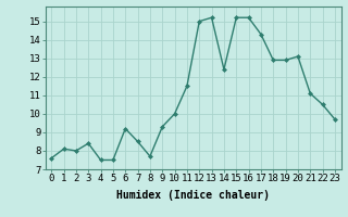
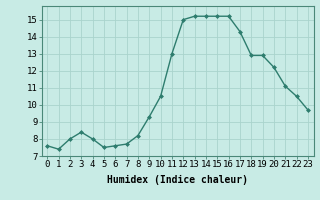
1: 8.1 -> 7.4
4: 7.5 -> 8.0
6: 9.2 -> 7.6
7: 8.5 -> 7.7
8: 7.7 -> 8.2
10: 10.0 -> 10.5
11: 11.5 -> 13.0
14: 12.4 -> 15.2
20: 13.1 -> 12.2
